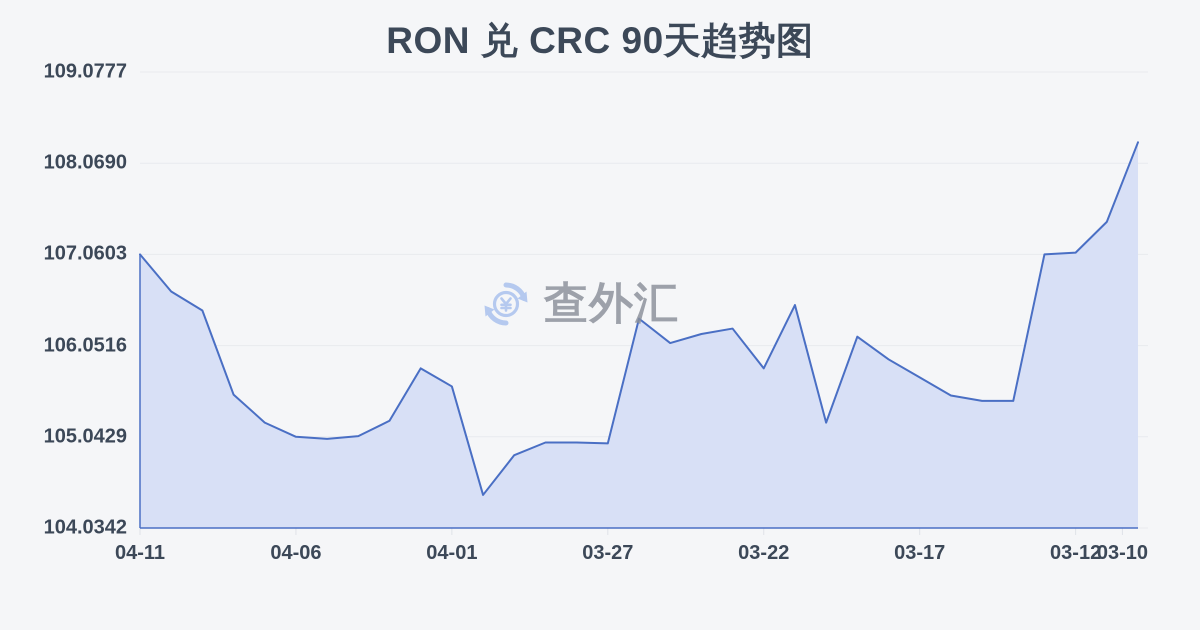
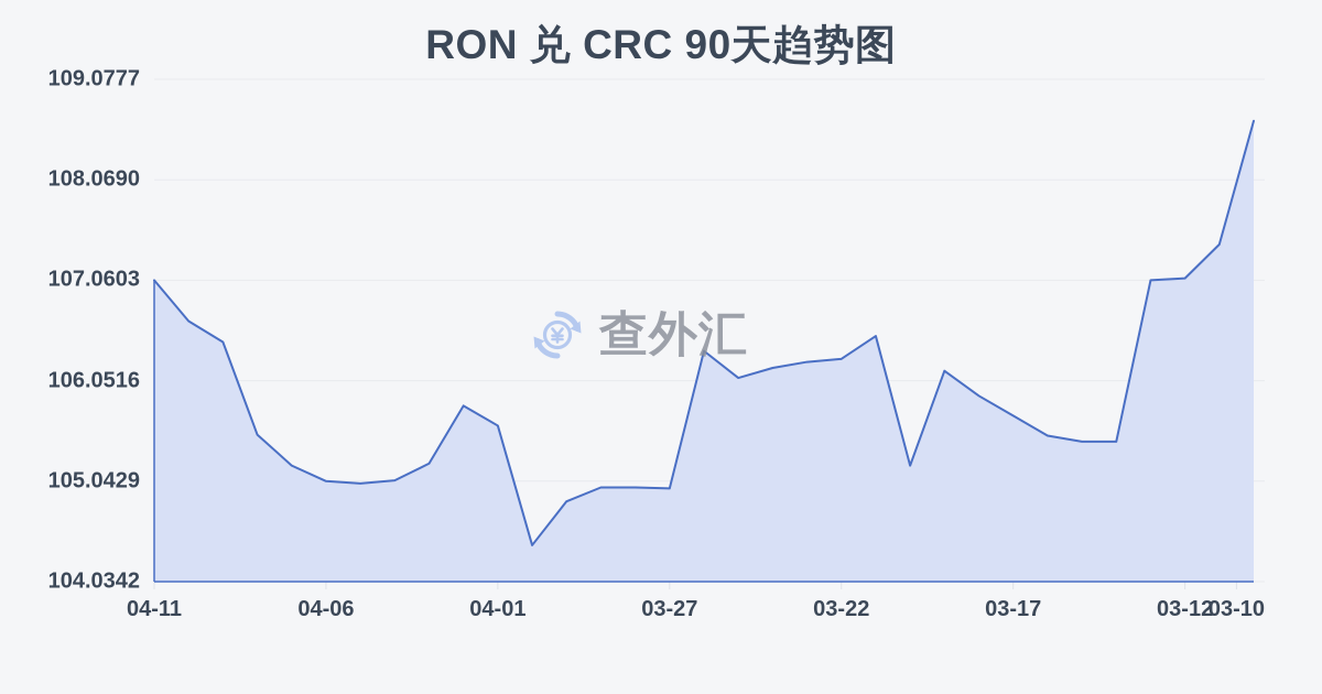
03-22: 105.8 -> 106.3
03-10: 108.3 -> 108.7
